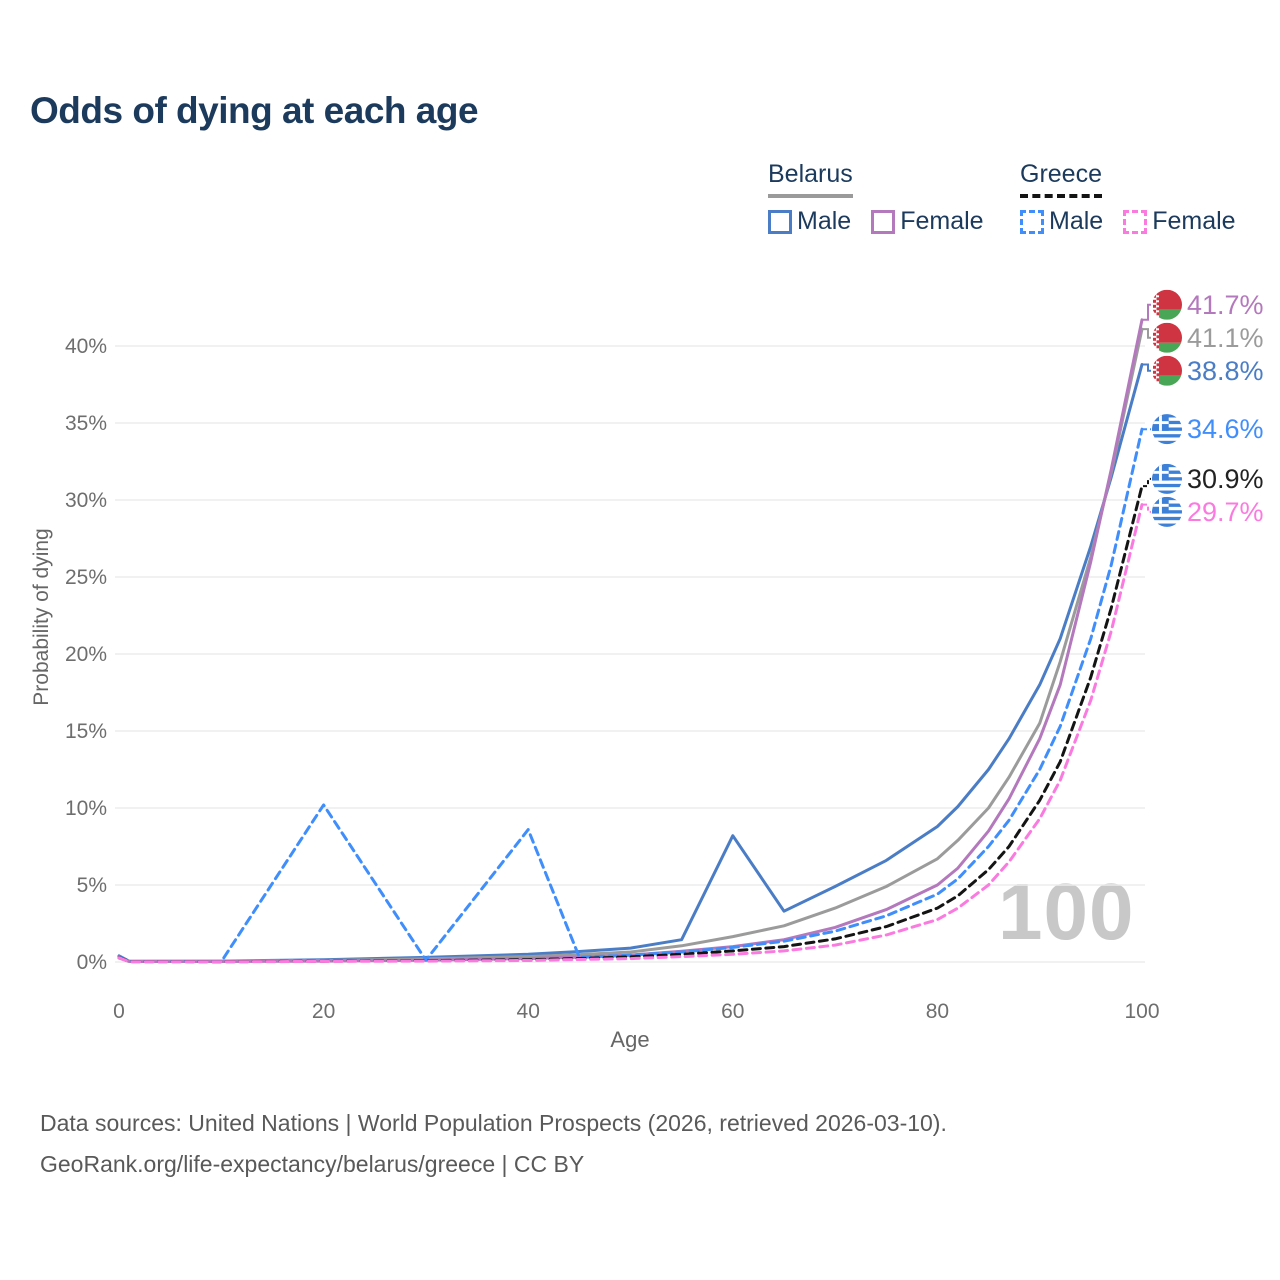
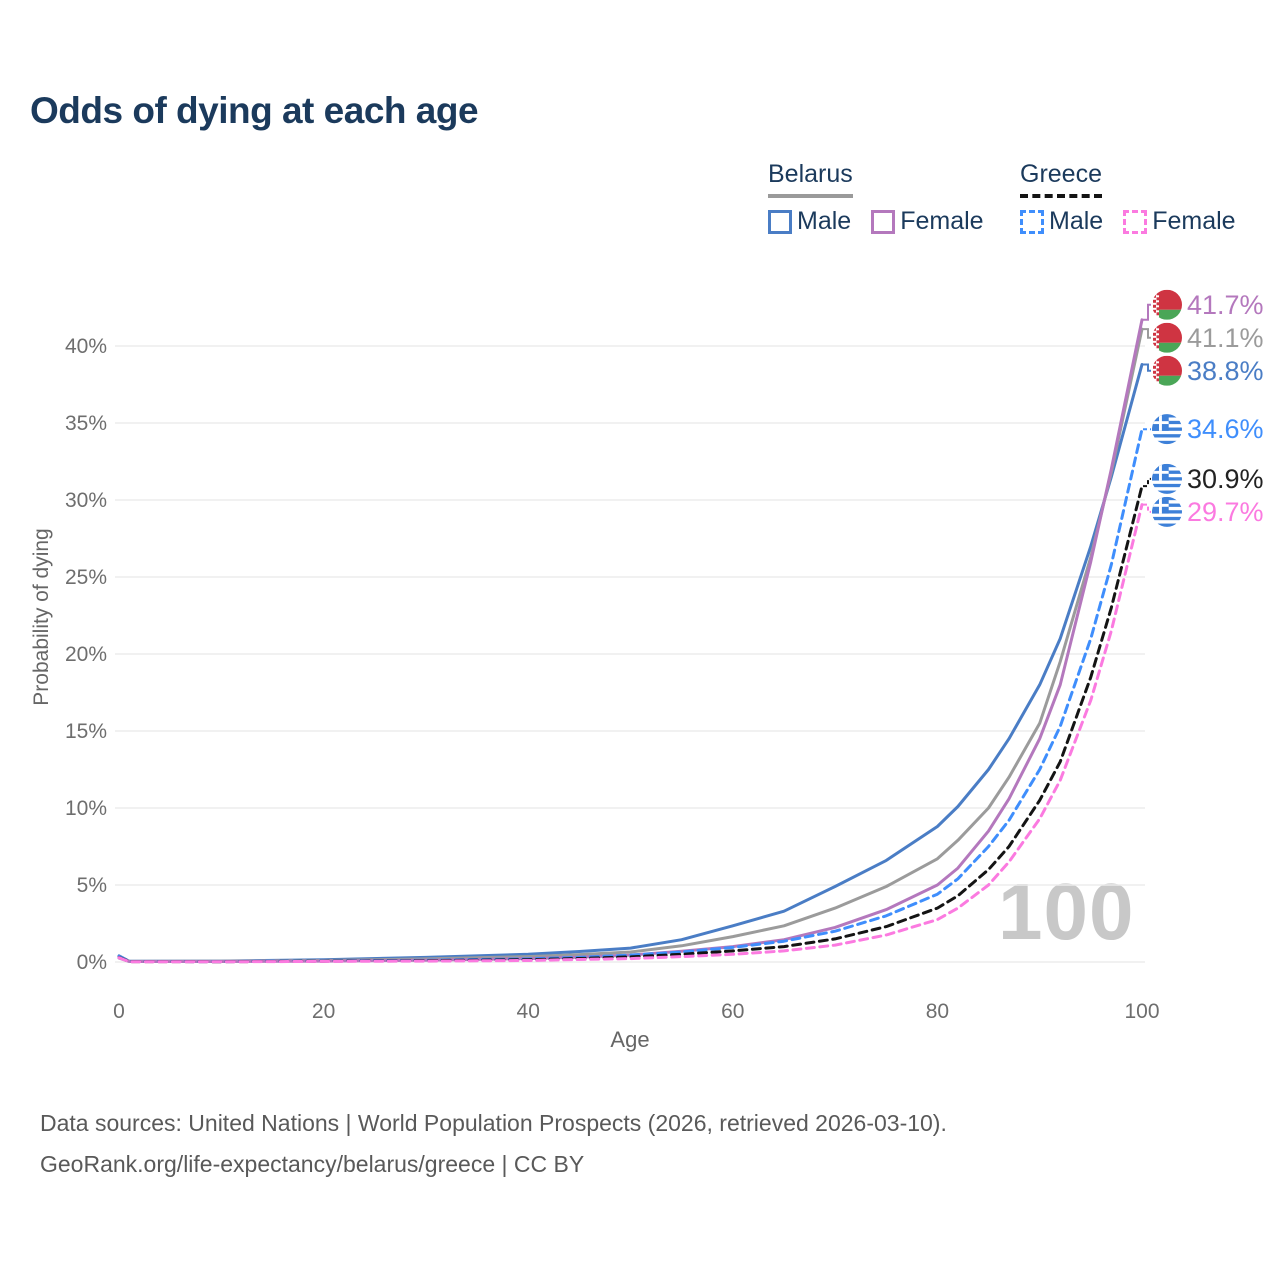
Greece Male/20: 10.2% -> 0.1%
Greece Male/40: 8.6% -> 0.2%
Belarus Male/60: 8.2% -> 2.4%
